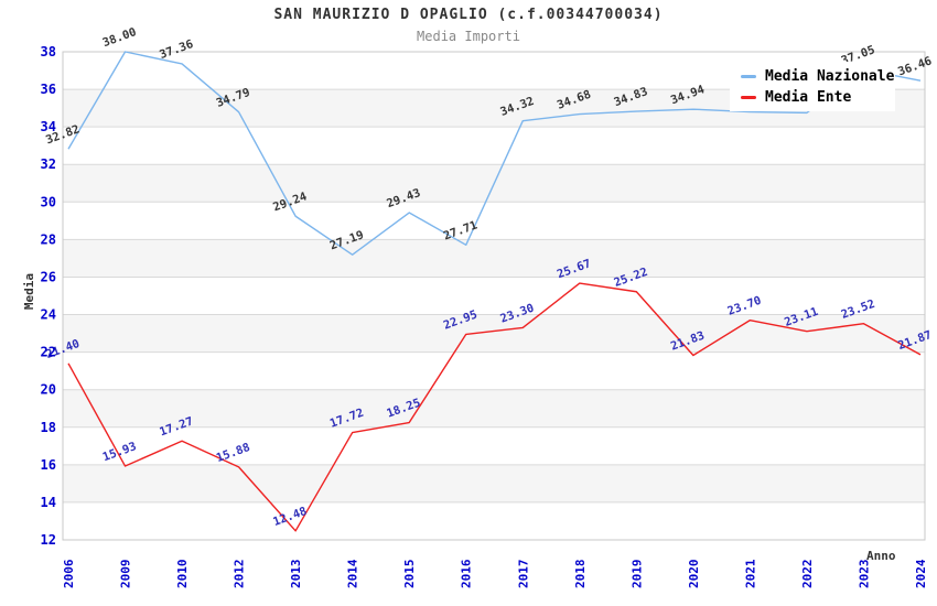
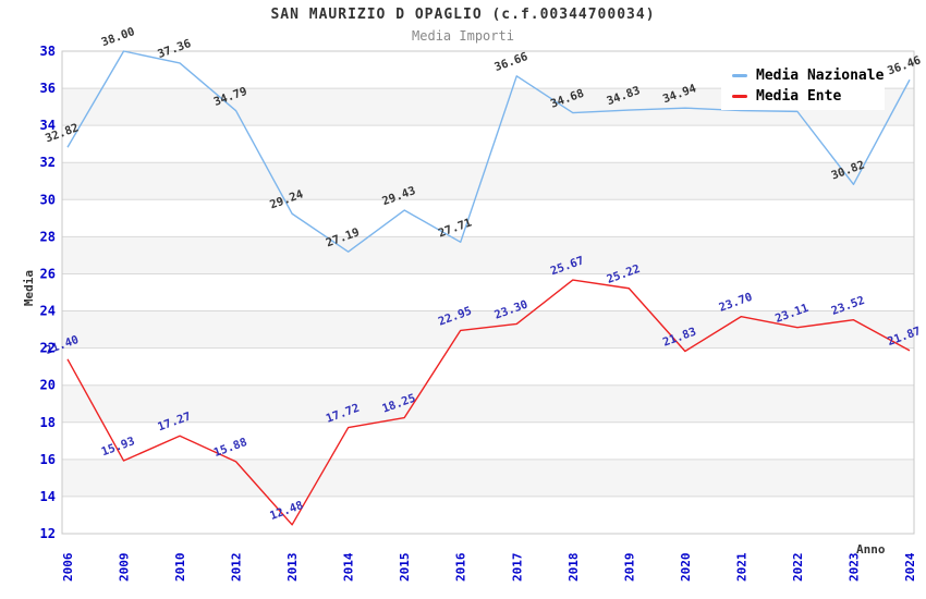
Media Nazionale/2017: 34.32 -> 36.66
Media Nazionale/2023: 37.05 -> 30.82
